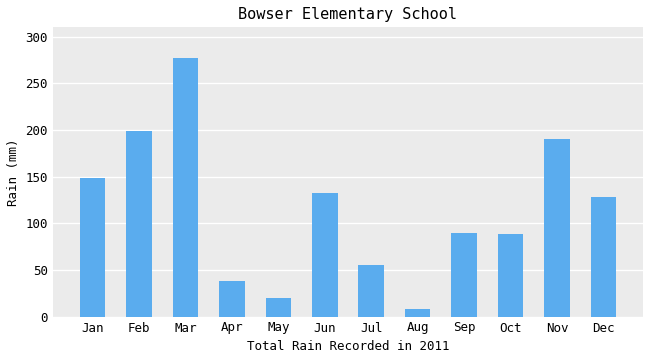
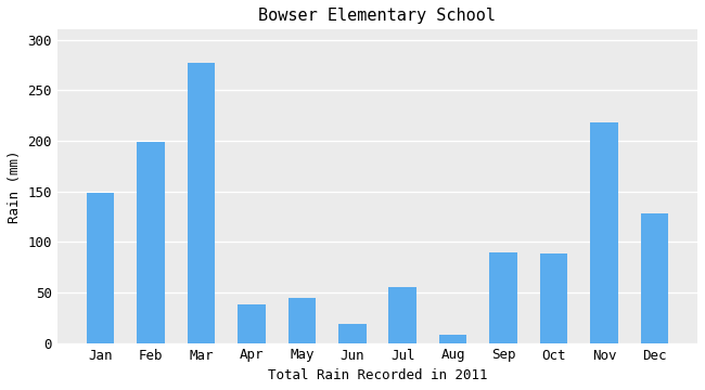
May: 20 -> 45
Jun: 132 -> 19
Nov: 190 -> 218
